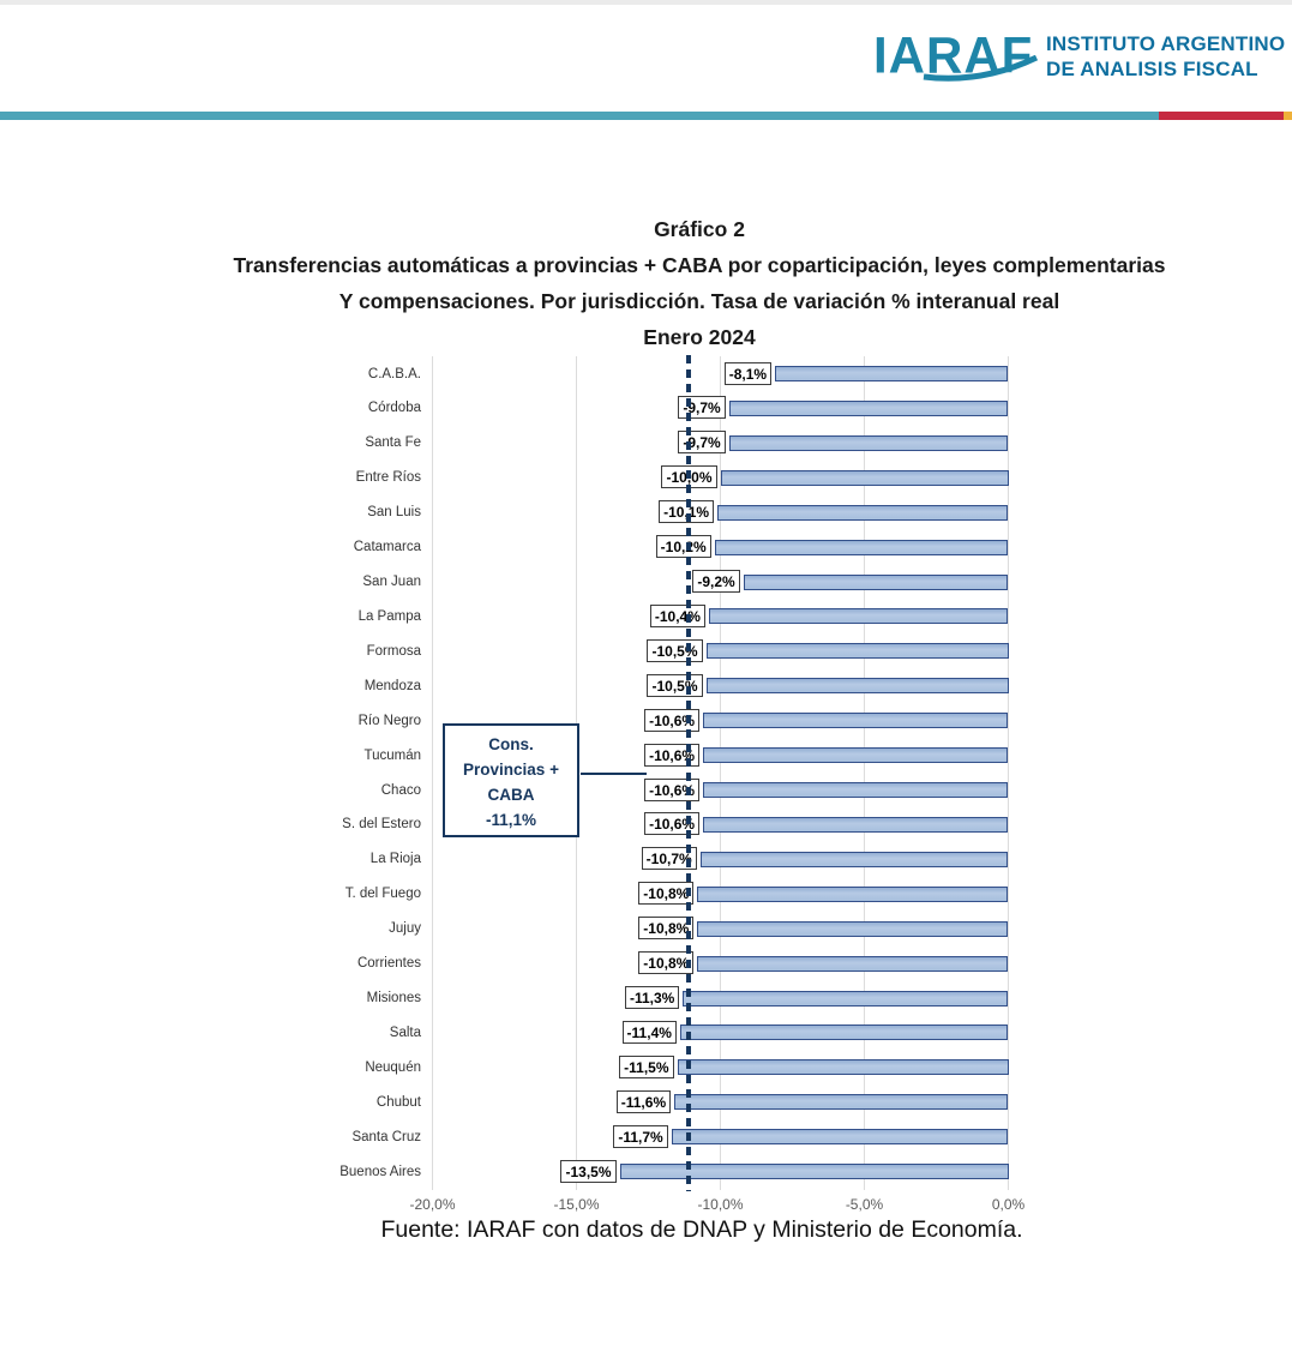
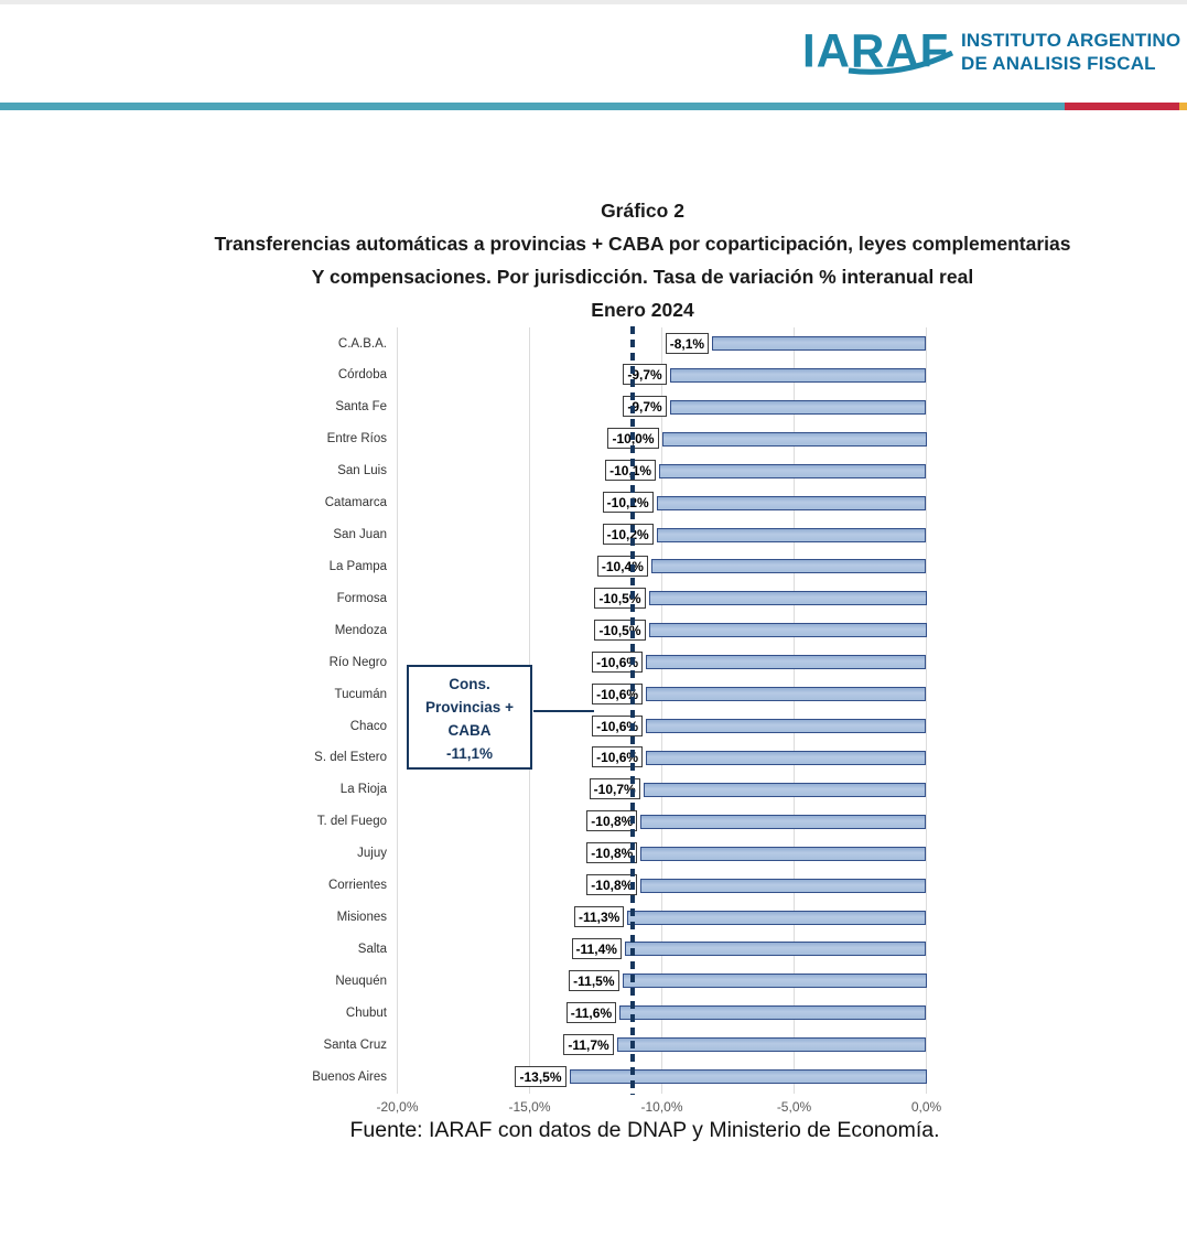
San Juan: -9,2% -> -10,2%
